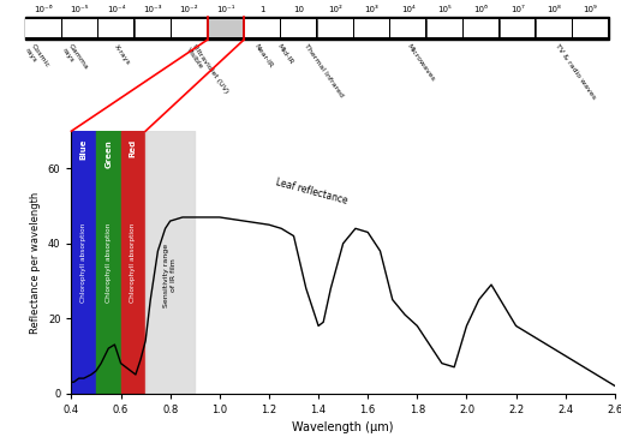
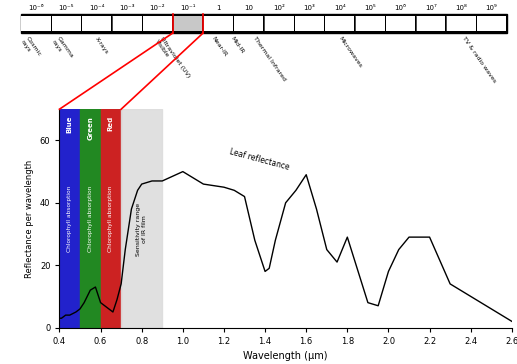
1.0: 47 -> 50
1.6: 43 -> 49
1.8: 18 -> 29
2.2: 18 -> 29
